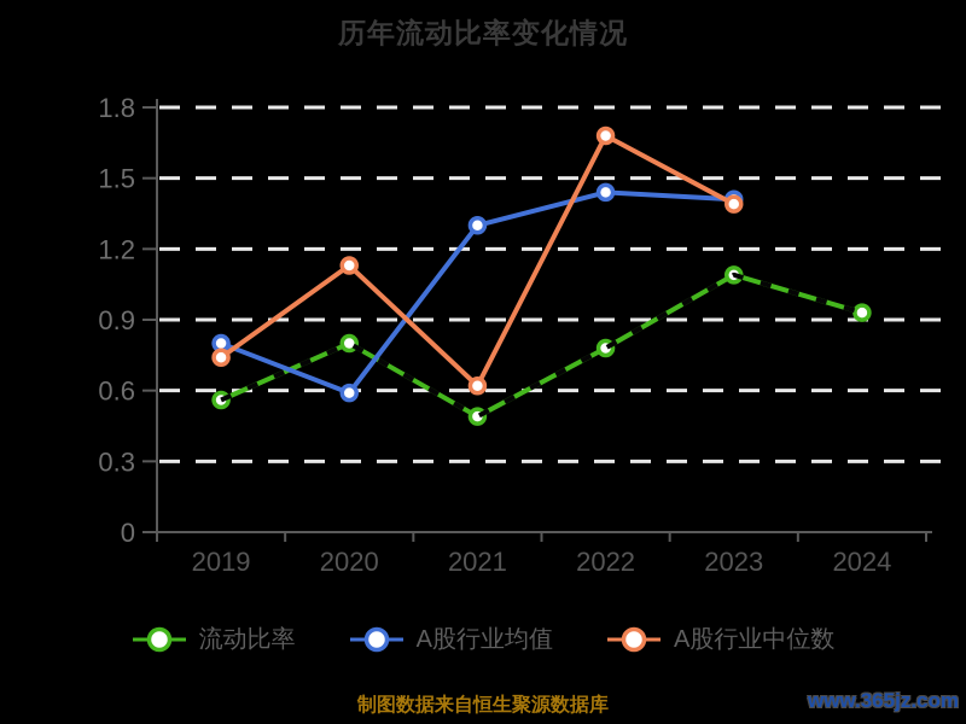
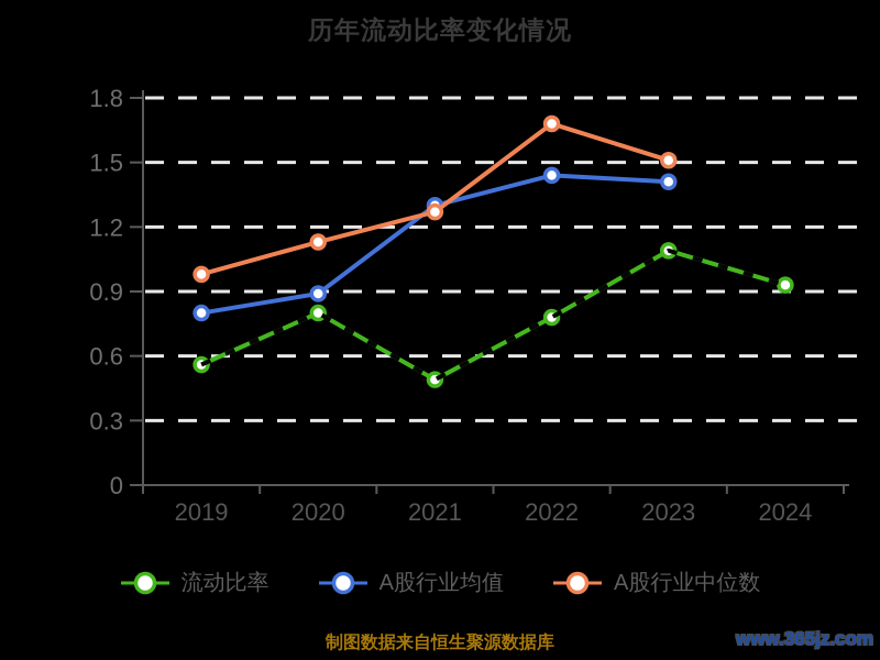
A股行业中位数/2019: 0.74 -> 0.98
A股行业均值/2020: 0.59 -> 0.89
A股行业中位数/2021: 0.62 -> 1.27
A股行业中位数/2023: 1.39 -> 1.51
